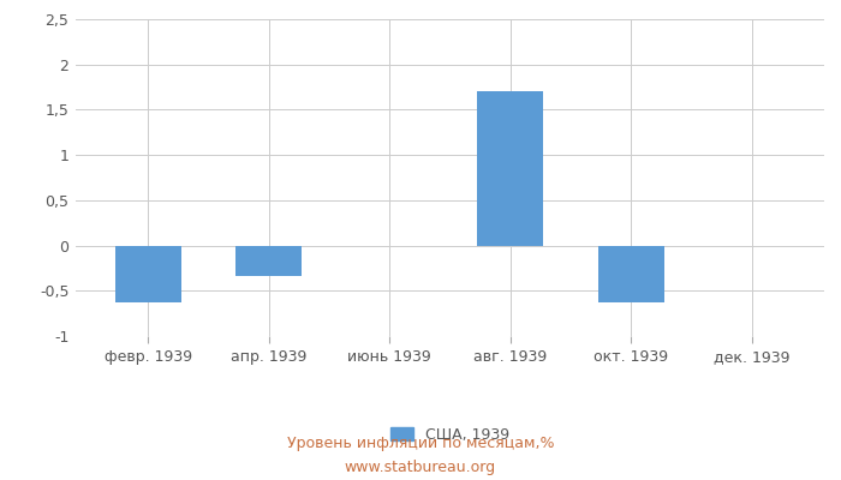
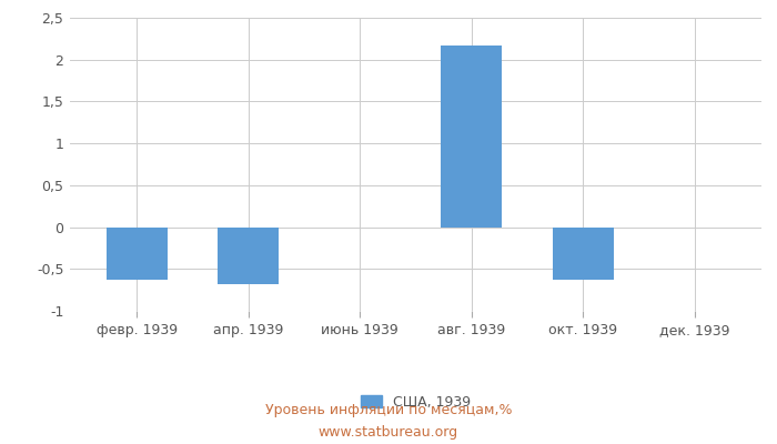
апр. 1939: -0,34 -> -0,68
авг. 1939: 1,70 -> 2,17
